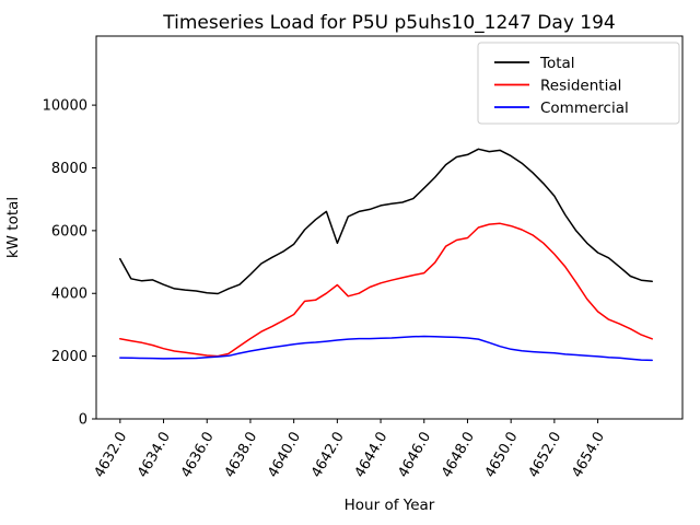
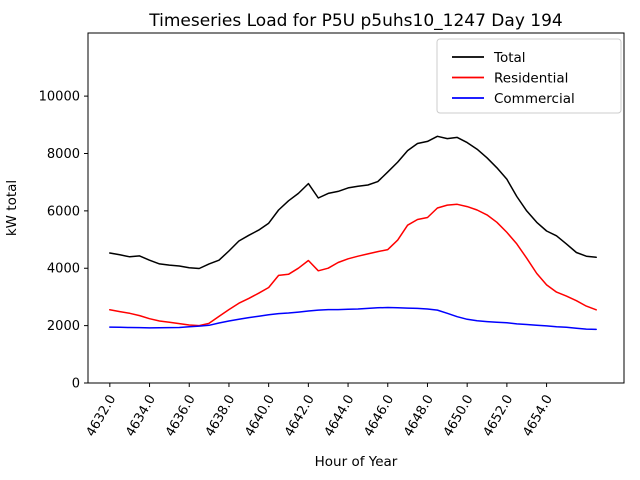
Total/4632.0: 5100 -> 4500
Total/4642.0: 5600 -> 7000
